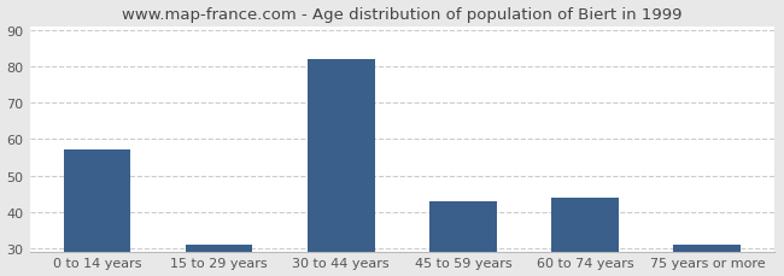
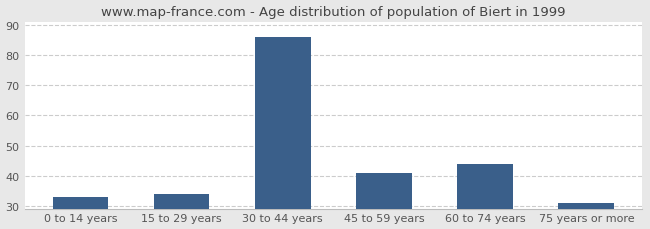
0 to 14 years: 57 -> 33
15 to 29 years: 31 -> 34
30 to 44 years: 82 -> 86
45 to 59 years: 43 -> 41
